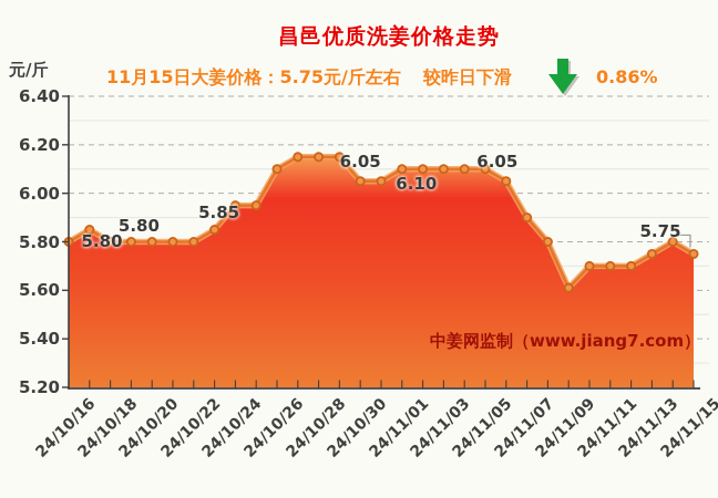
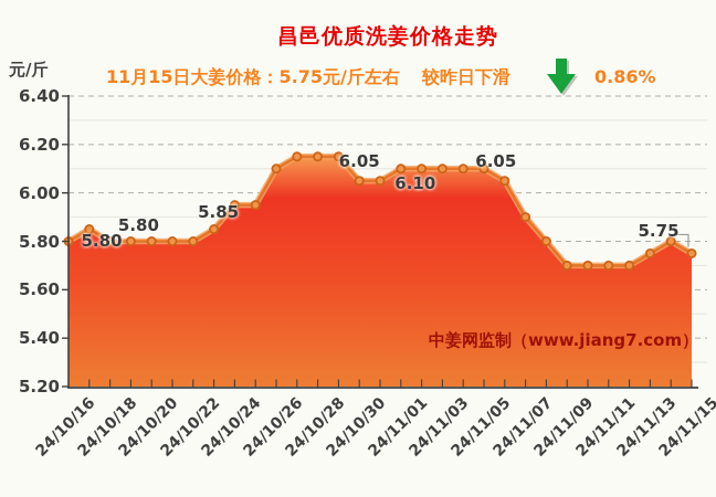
24/11/09: 5.61 -> 5.70
